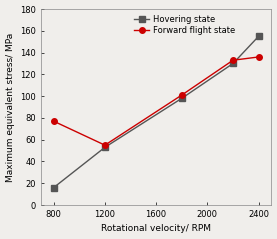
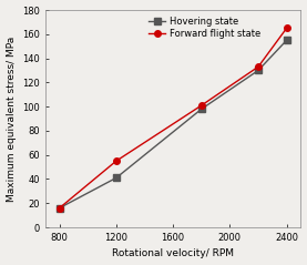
Forward flight state/800: 77 -> 16
Hovering state/1200: 53 -> 41
Forward flight state/2400: 136 -> 165
